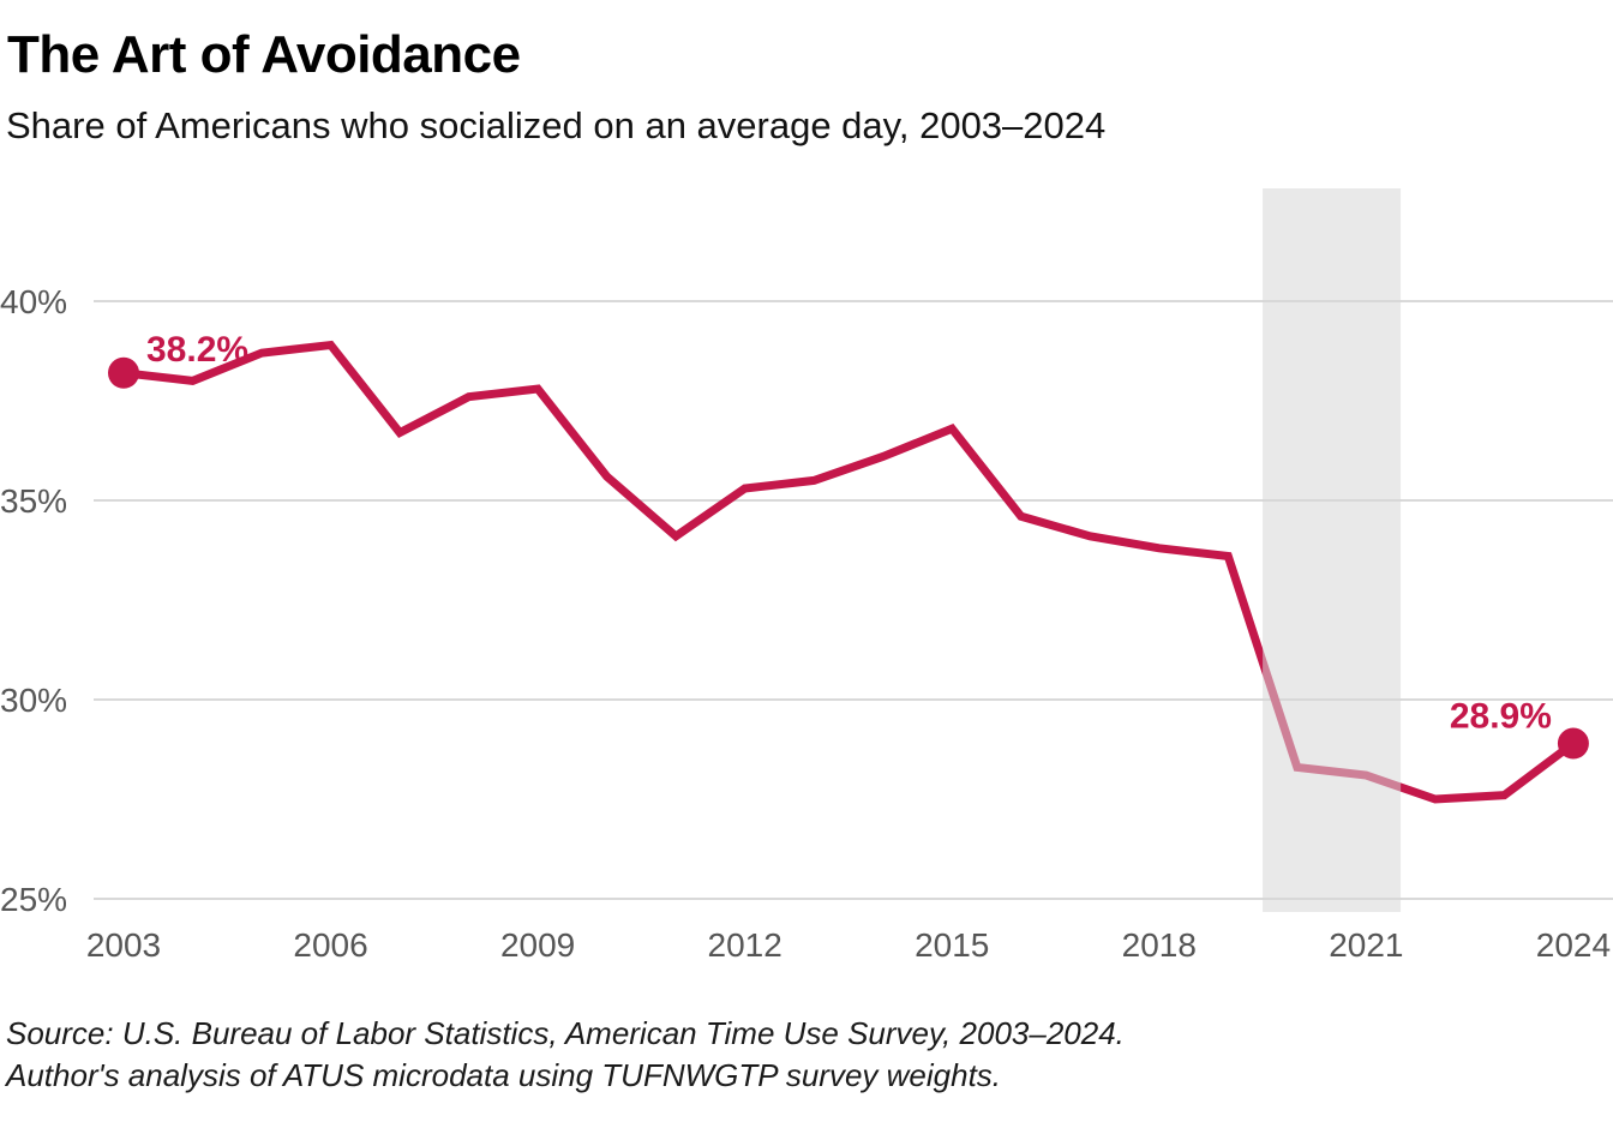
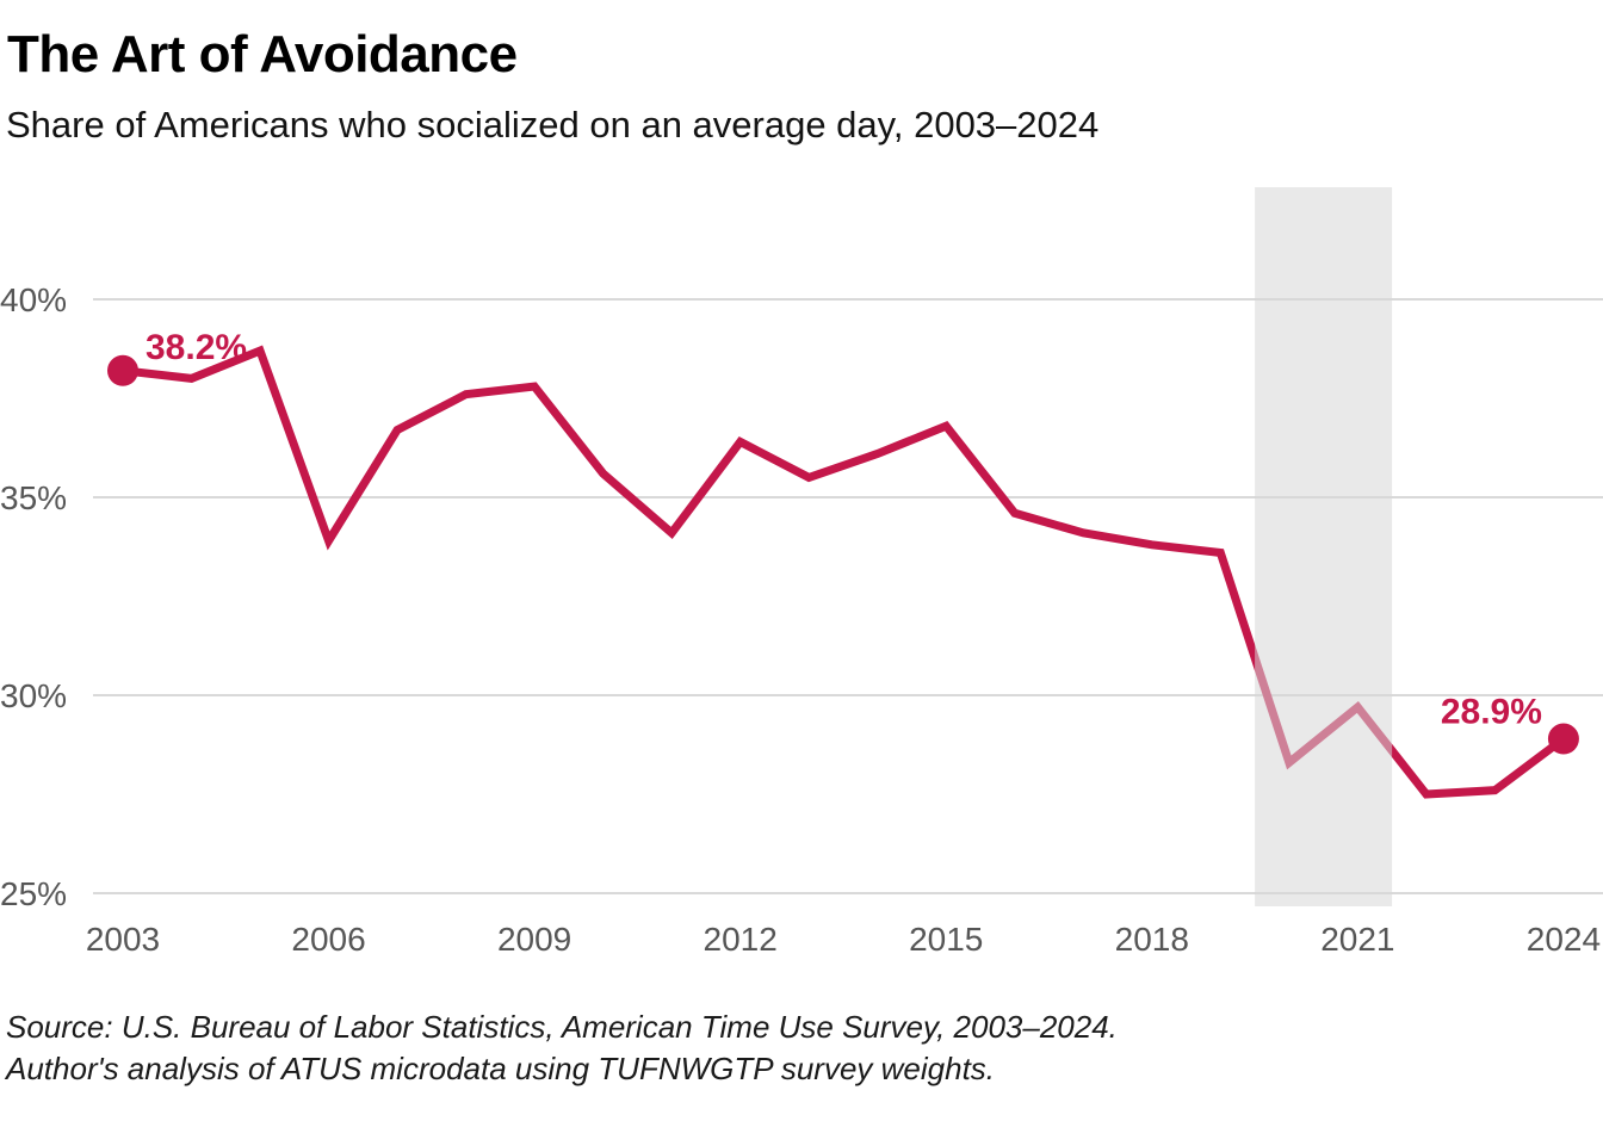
2006: 38.9% -> 33.9%
2012: 35.3% -> 36.4%
2021: 28.1% -> 29.7%
